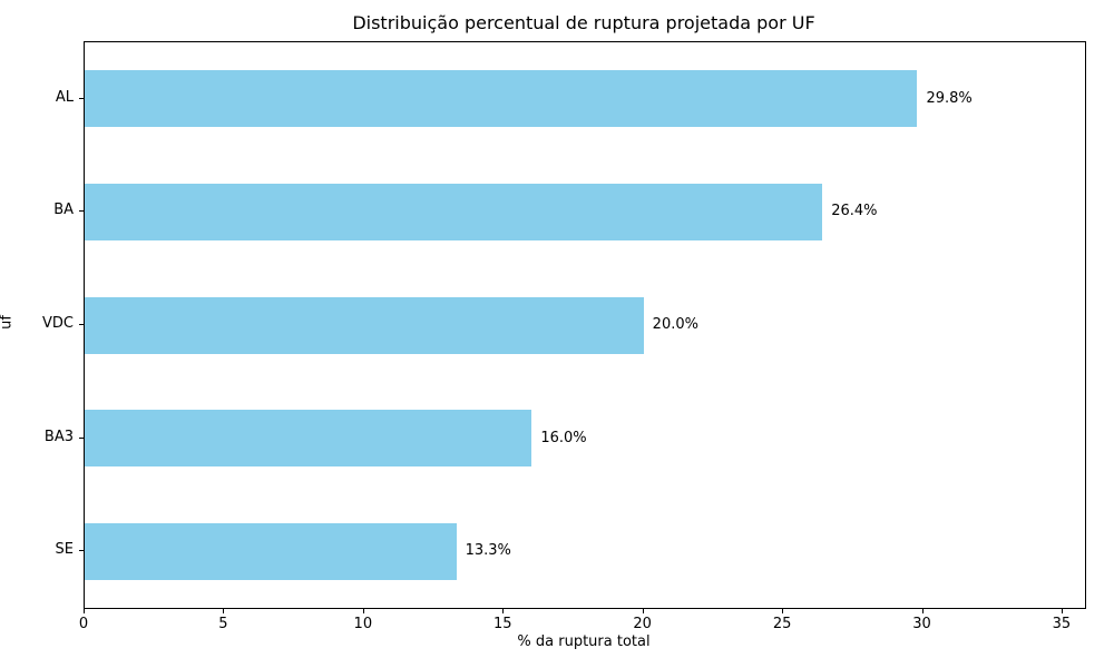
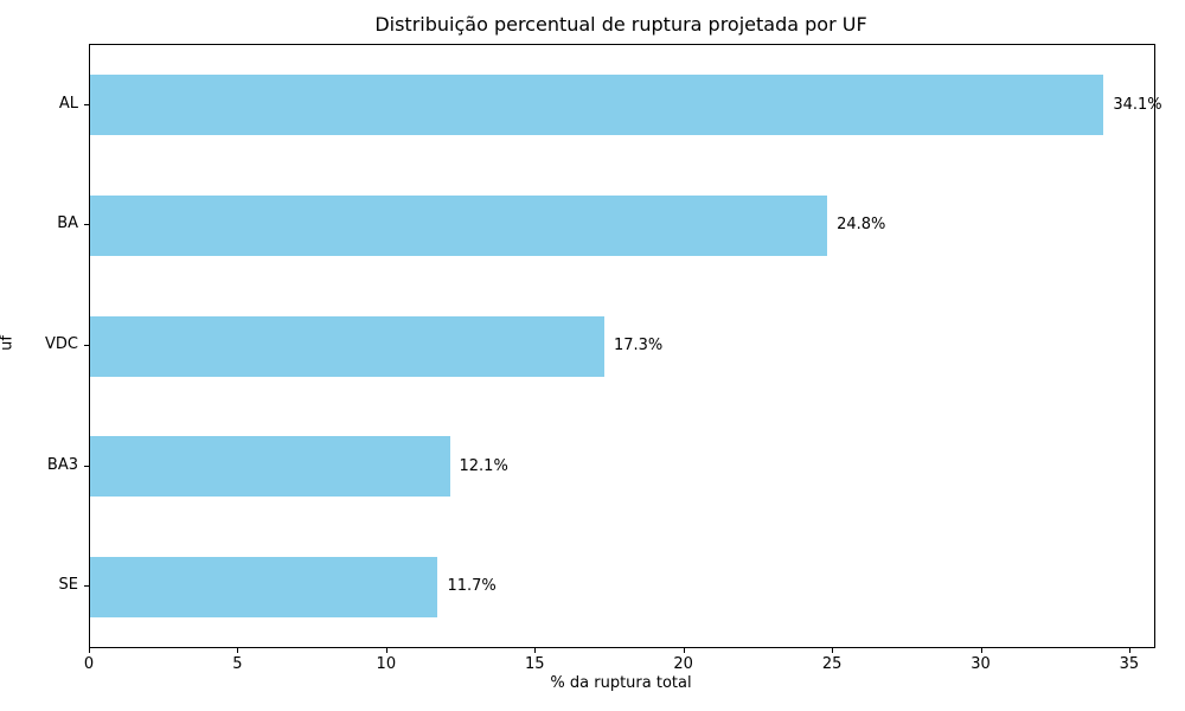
AL: 29.8% -> 34.1%
BA: 26.4% -> 24.8%
VDC: 20.0% -> 17.3%
BA3: 16.0% -> 12.1%
SE: 13.3% -> 11.7%
